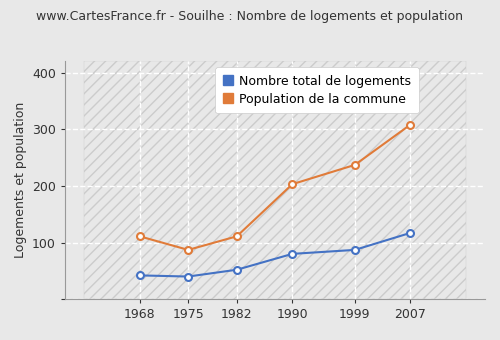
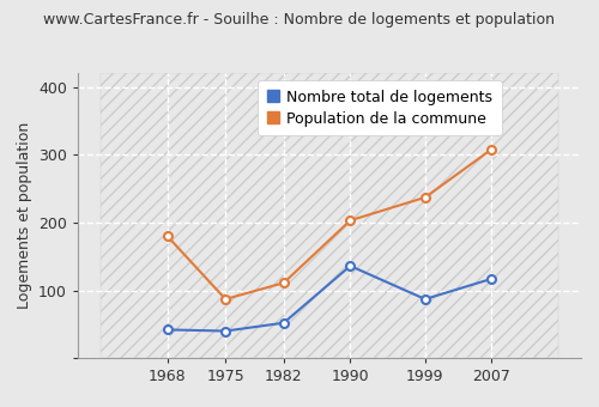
Population de la commune/1968: 111 -> 180
Nombre total de logements/1990: 80 -> 136
